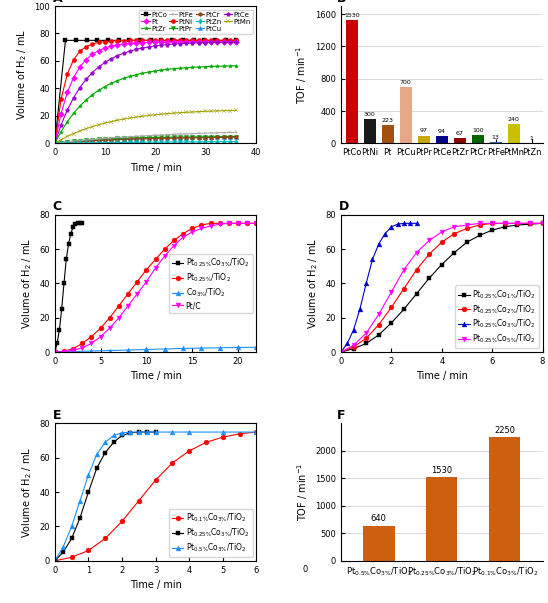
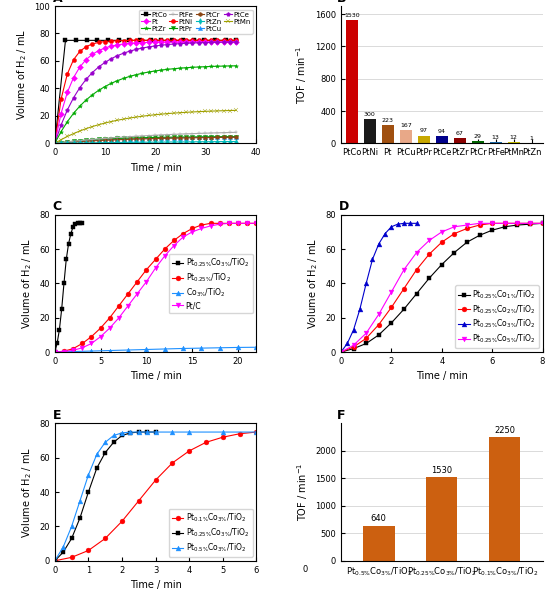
PtCu: 700 -> 170
PtCr: 100 -> 30
PtMn: 240 -> 10
